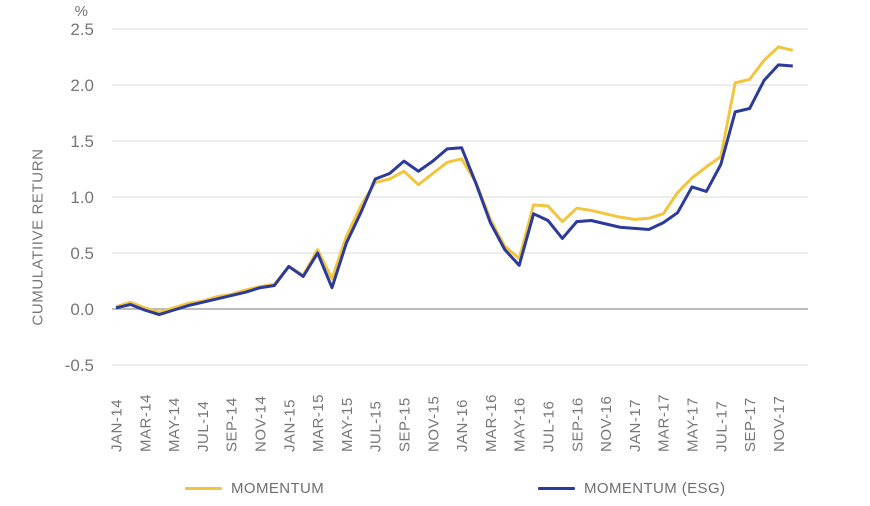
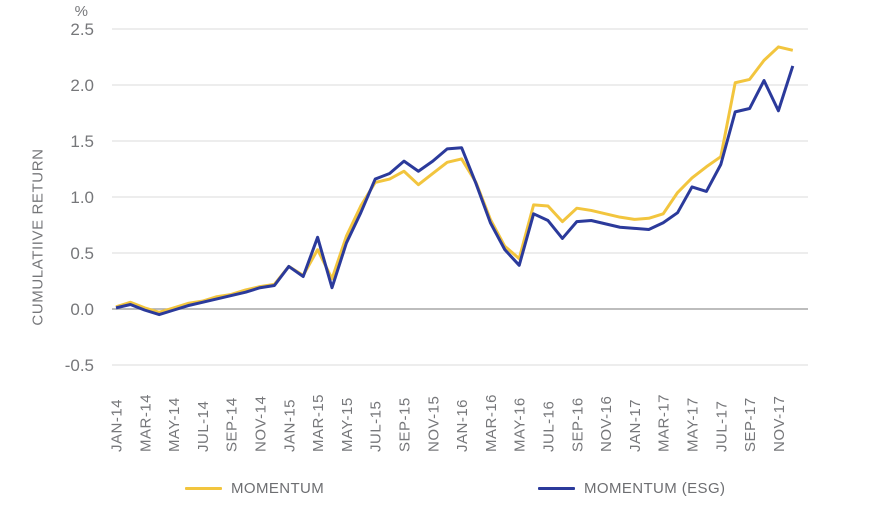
MOMENTUM (ESG)/MAR-15: 0.50 -> 0.64
MOMENTUM (ESG)/NOV-17: 2.18 -> 1.77
